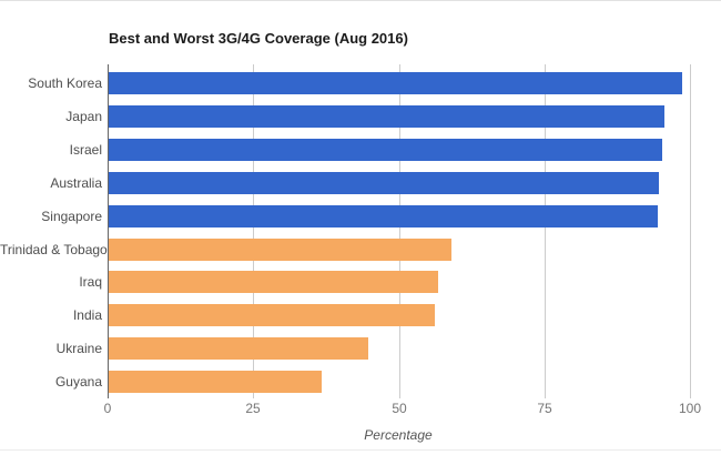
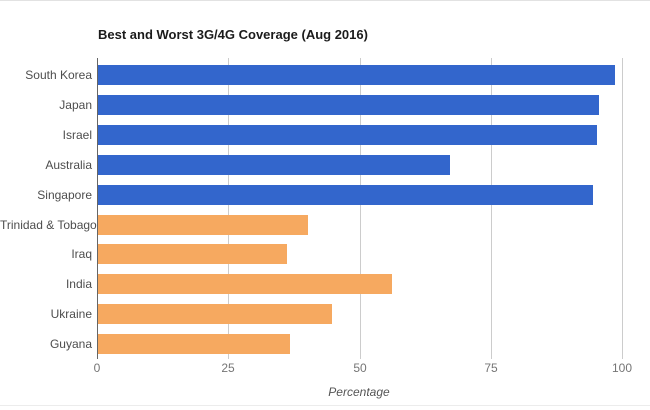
Australia: 94 -> 67
Trinidad & Tobago: 59 -> 40
Iraq: 56 -> 36
